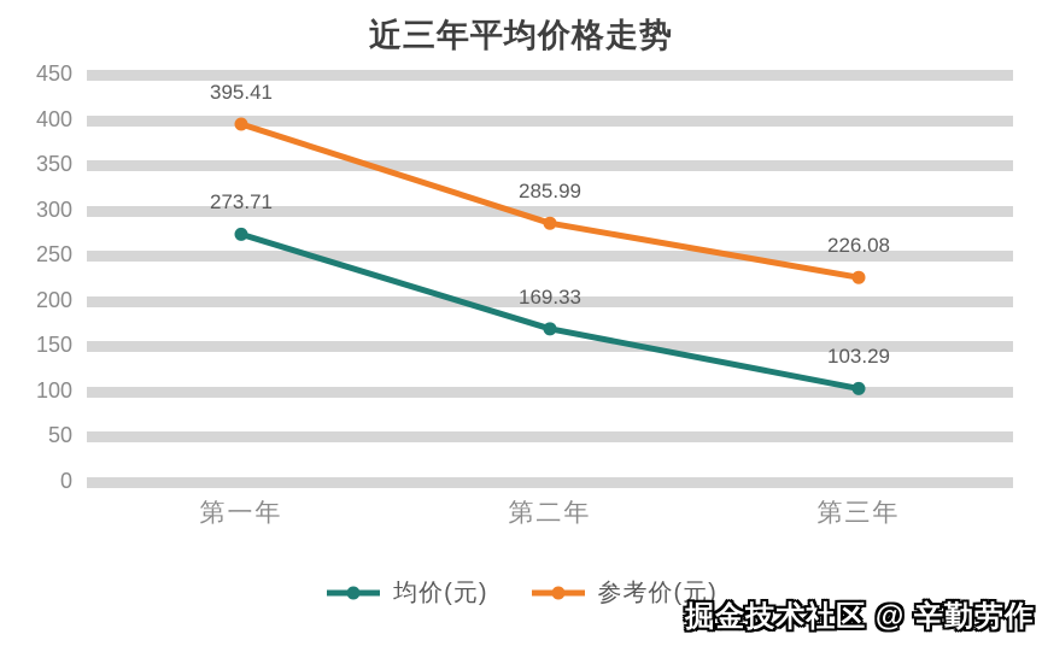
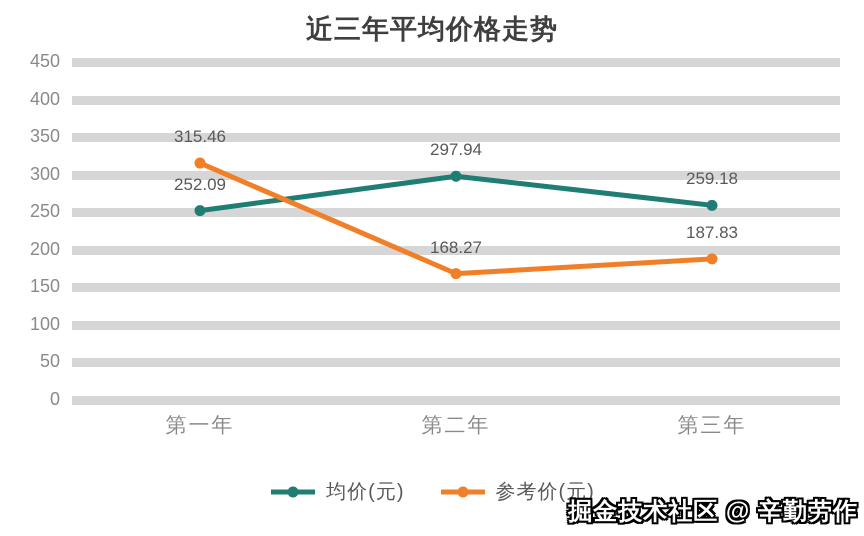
均价(元)/第一年: 273.71 -> 252.09
参考价(元)/第一年: 395.41 -> 315.46
均价(元)/第二年: 169.33 -> 297.94
参考价(元)/第二年: 285.99 -> 168.27
均价(元)/第三年: 103.29 -> 259.18
参考价(元)/第三年: 226.08 -> 187.83
